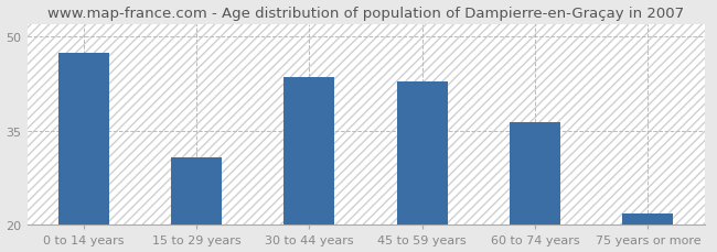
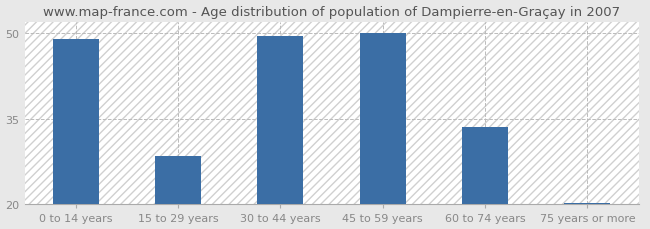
0 to 14 years: 47.4 -> 49.0
15 to 29 years: 30.8 -> 28.5
30 to 44 years: 43.6 -> 49.5
45 to 59 years: 42.8 -> 50.0
60 to 74 years: 36.4 -> 33.5
75 years or more: 21.8 -> 20.3
